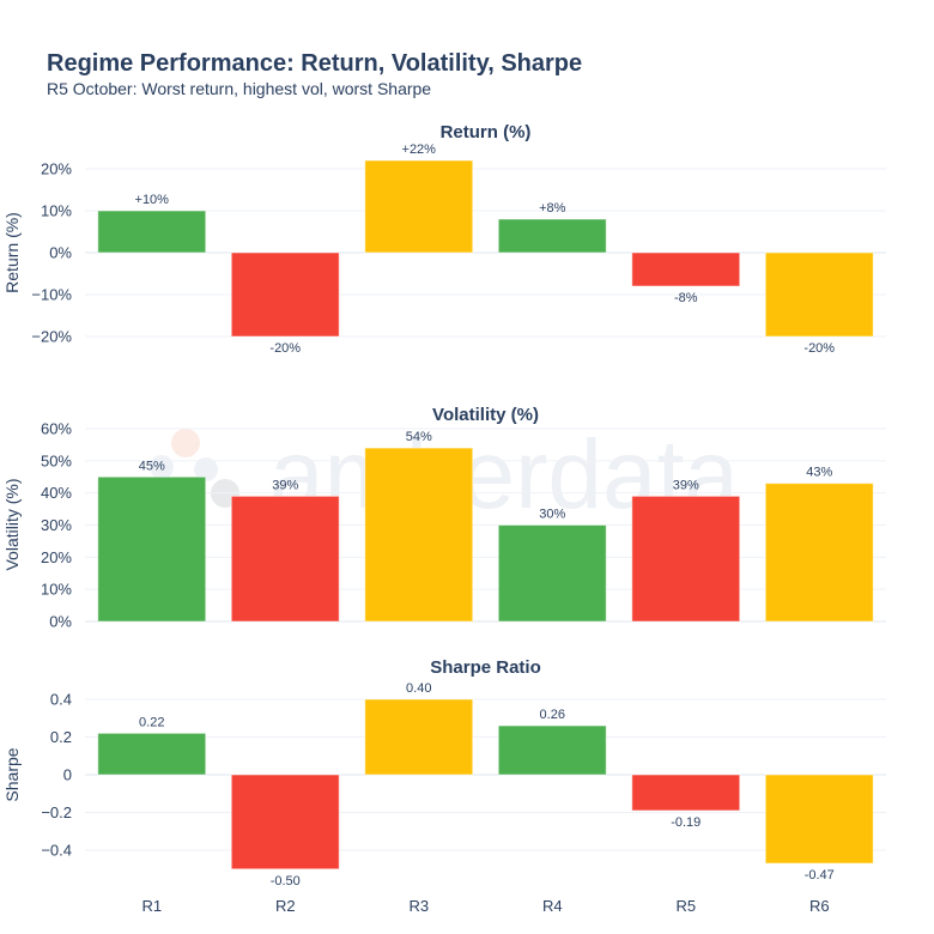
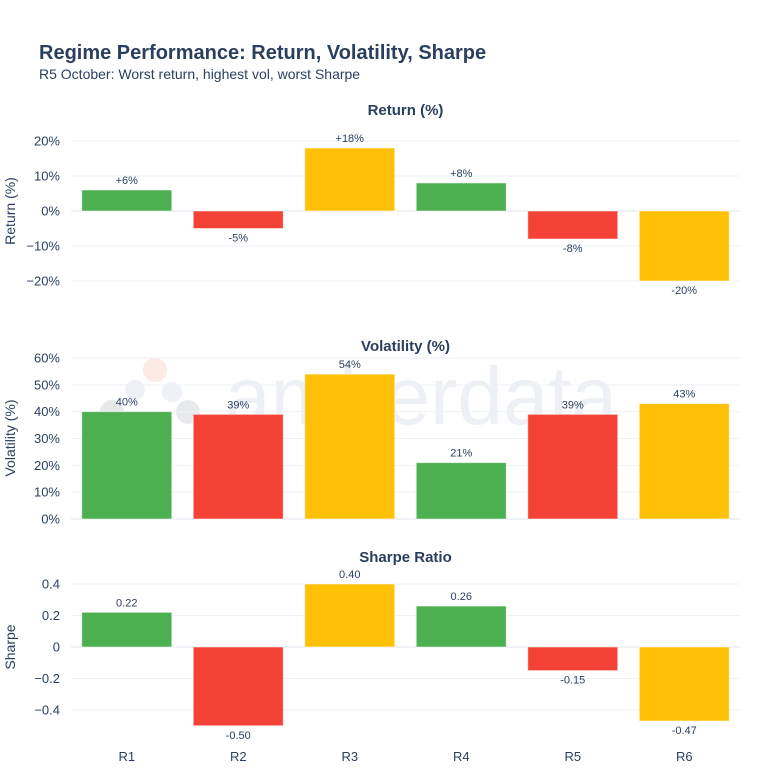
Return (%)/R1: +10% -> +6%
Return (%)/R2: -20% -> -5%
Return (%)/R3: +22% -> +18%
Volatility (%)/R1: 45% -> 40%
Volatility (%)/R4: 30% -> 21%
Sharpe Ratio/R5: -0.19 -> -0.15
